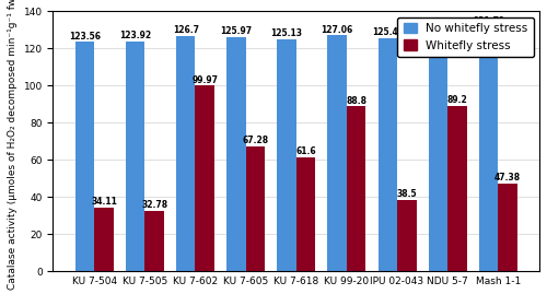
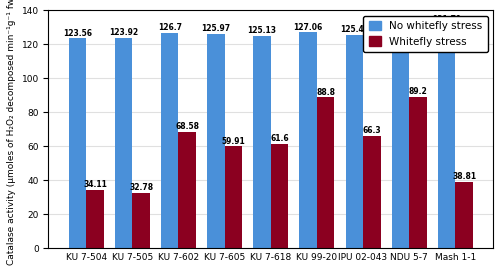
Whitefly stress/KU 7-602: 99.97 -> 68.58
Whitefly stress/KU 7-605: 67.28 -> 59.91
Whitefly stress/IPU 02-043: 38.5 -> 66.3
Whitefly stress/Mash 1-1: 47.38 -> 38.81
